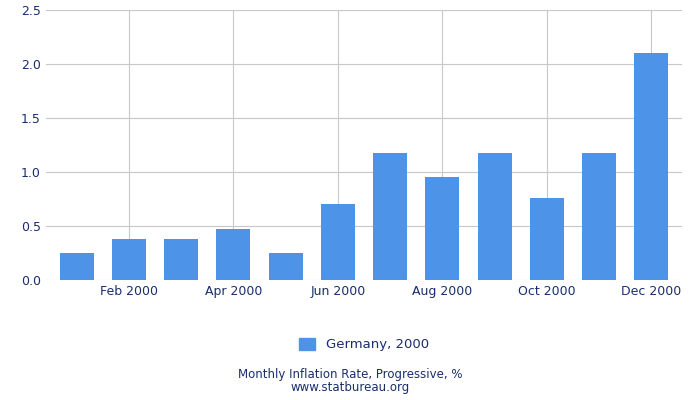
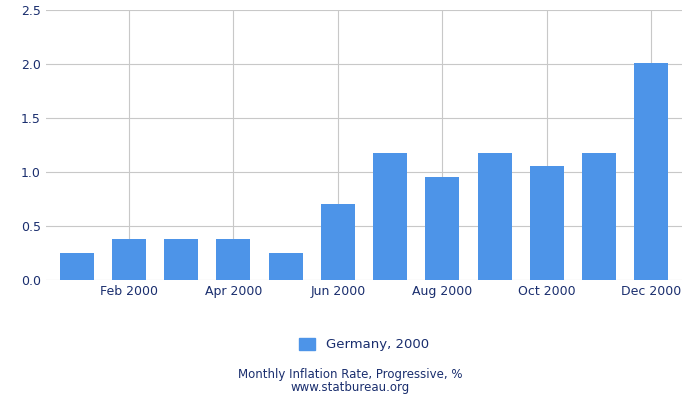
Apr 2000: 0.47 -> 0.38
Oct 2000: 0.76 -> 1.06
Dec 2000: 2.10 -> 2.01
